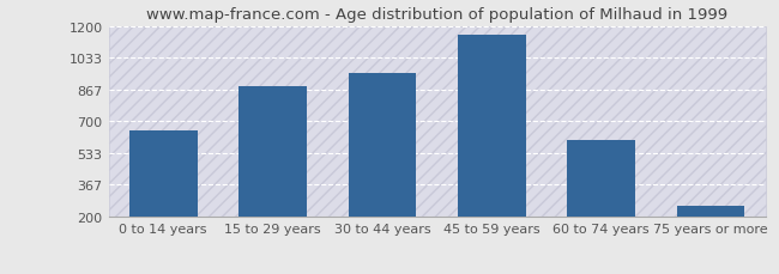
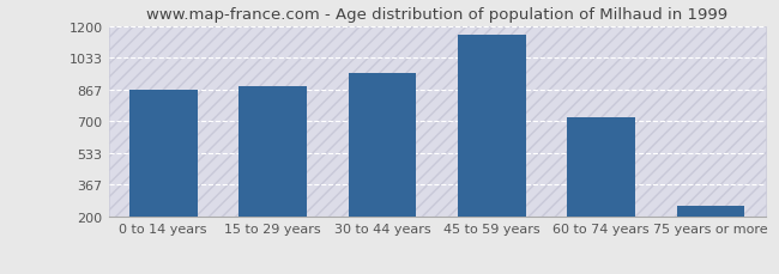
0 to 14 years: 650 -> 870
60 to 74 years: 600 -> 720
